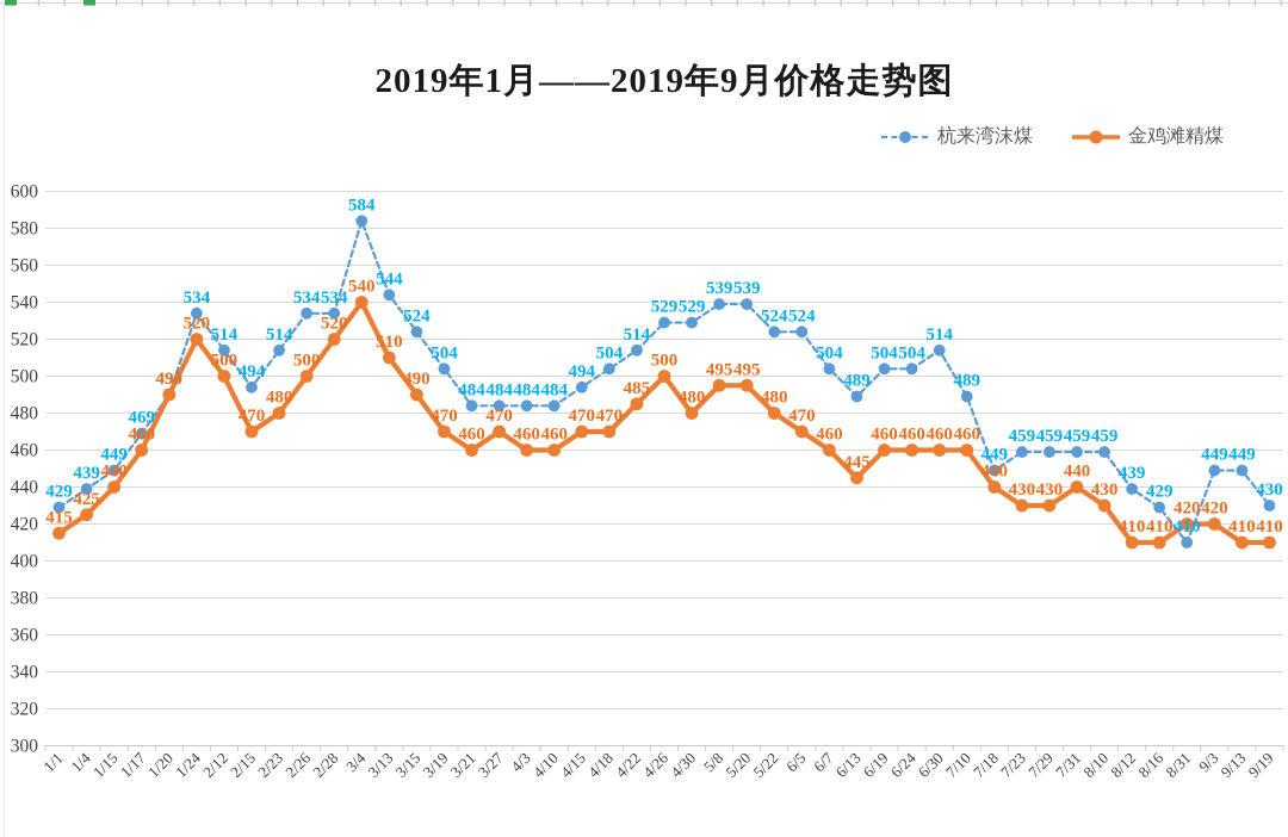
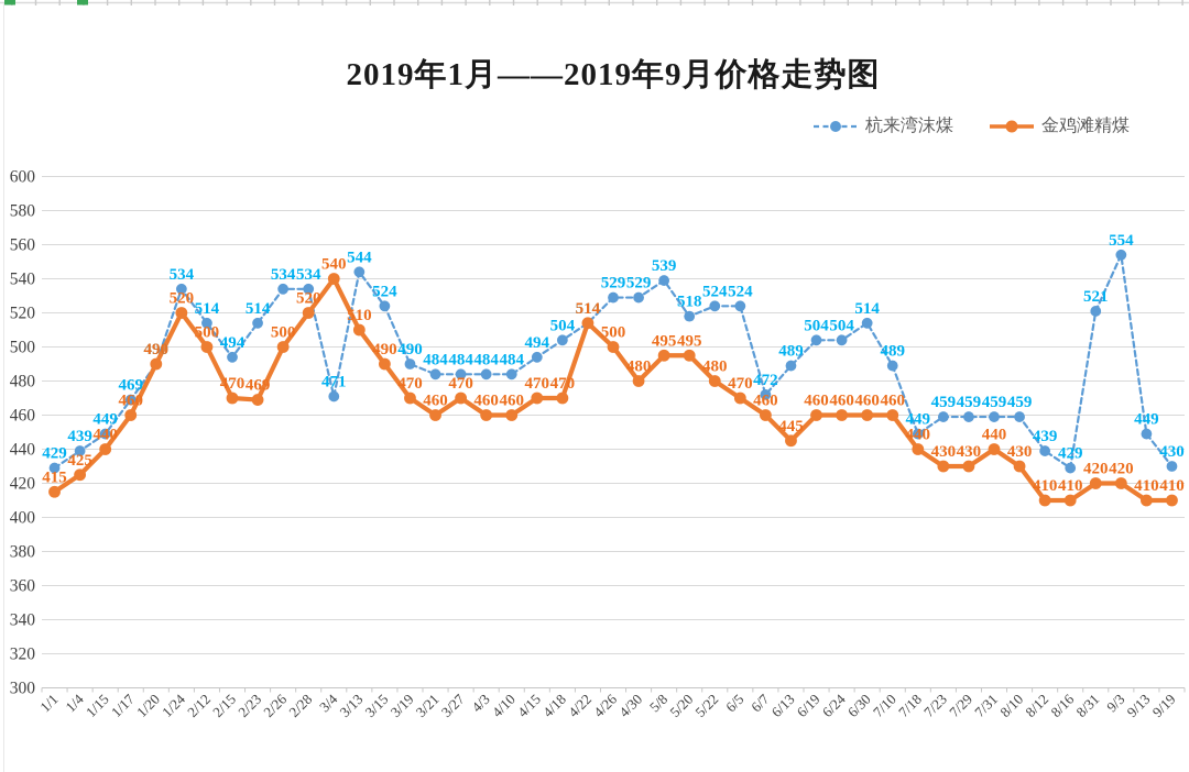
金鸡滩精煤/2/23: 480 -> 469
杭来湾沫煤/3/4: 584 -> 471
杭来湾沫煤/3/19: 504 -> 490
金鸡滩精煤/4/22: 485 -> 514
杭来湾沫煤/5/20: 539 -> 518
杭来湾沫煤/6/7: 504 -> 472
杭来湾沫煤/8/31: 410 -> 521
杭来湾沫煤/9/3: 449 -> 554
